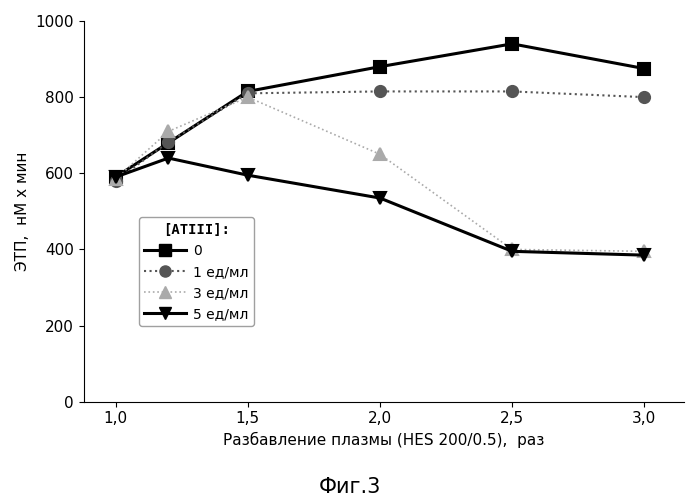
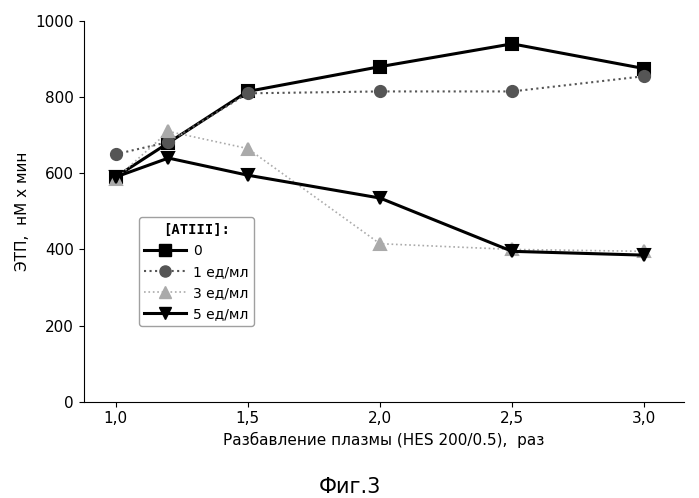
1 ед/мл/1,0: 580 -> 650
3 ед/мл/1,5: 800 -> 665
3 ед/мл/2,0: 650 -> 415
1 ед/мл/3,0: 800 -> 855
